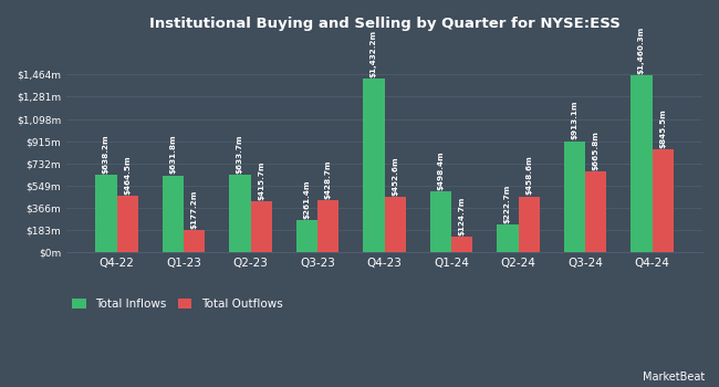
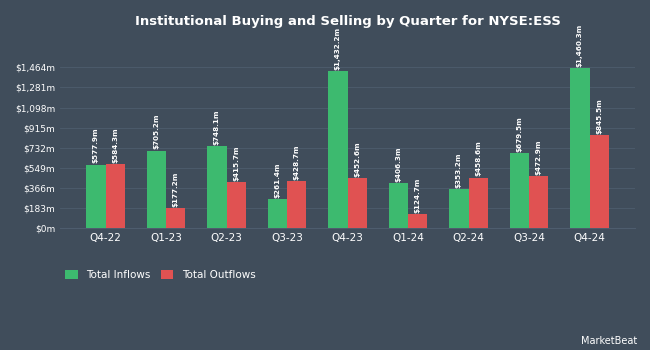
Total Inflows/Q4-22: $638.2m -> $577.9m
Total Outflows/Q4-22: $464.5m -> $584.3m
Total Inflows/Q1-23: $631.8m -> $705.2m
Total Inflows/Q2-23: $633.7m -> $748.1m
Total Inflows/Q1-24: $498.4m -> $406.3m
Total Inflows/Q2-24: $222.7m -> $353.2m
Total Inflows/Q3-24: $913.1m -> $679.5m
Total Outflows/Q3-24: $665.8m -> $472.9m
